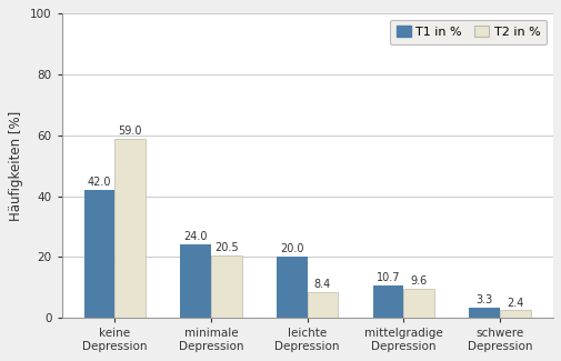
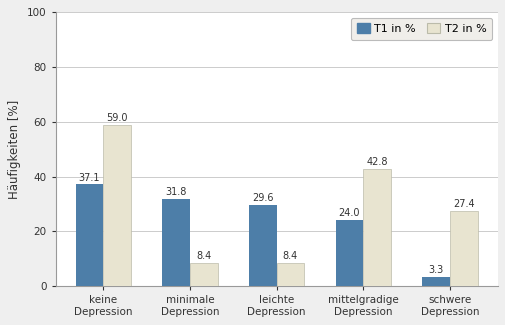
T1 in %/keine Depression: 42.0 -> 37.1
T1 in %/minimale Depression: 24.0 -> 31.8
T2 in %/minimale Depression: 20.5 -> 8.4
T1 in %/leichte Depression: 20.0 -> 29.6
T1 in %/mittelgradige Depression: 10.7 -> 24.0
T2 in %/mittelgradige Depression: 9.6 -> 42.8
T2 in %/schwere Depression: 2.4 -> 27.4
